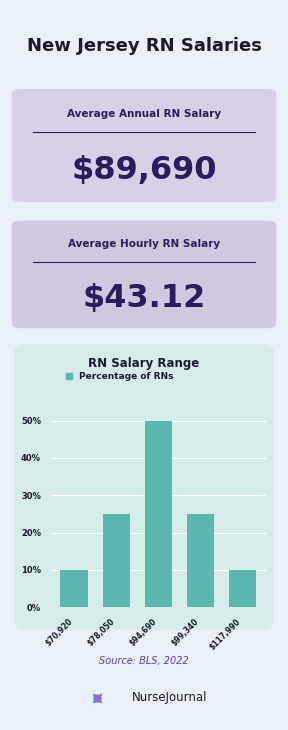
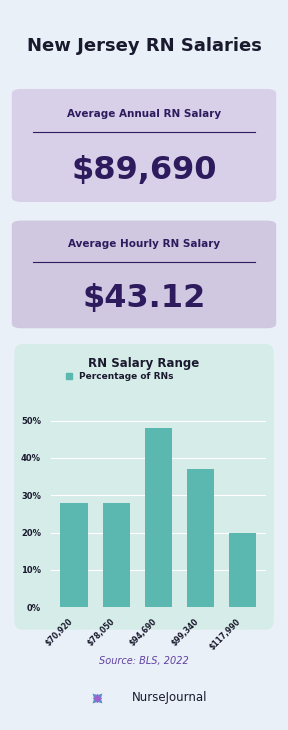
$70,920: 10% -> 28%
$78,050: 25% -> 28%
$94,690: 50% -> 48%
$99,340: 25% -> 37%
$117,990: 10% -> 20%
